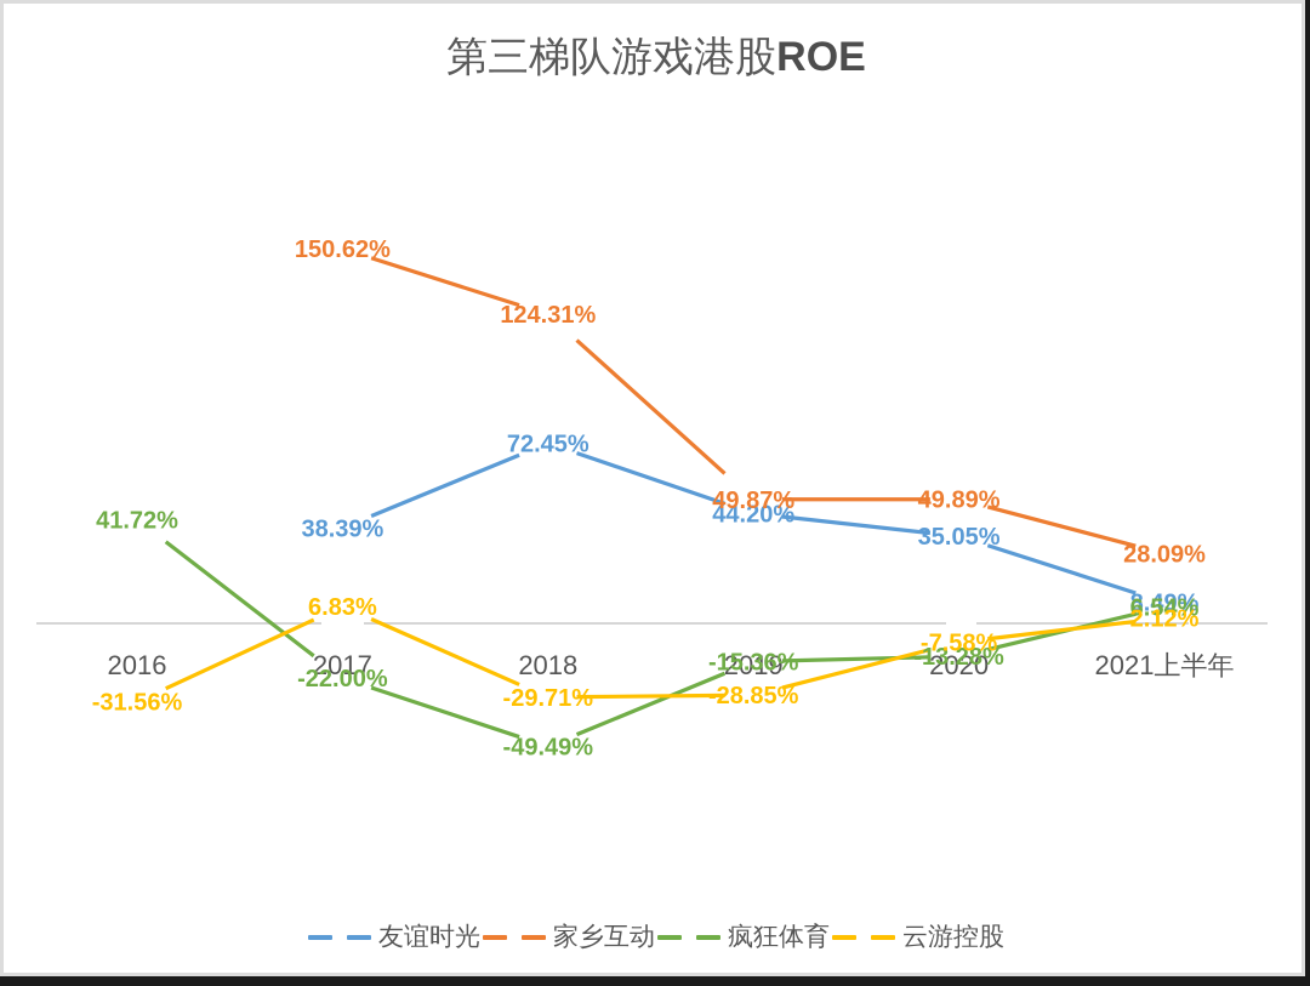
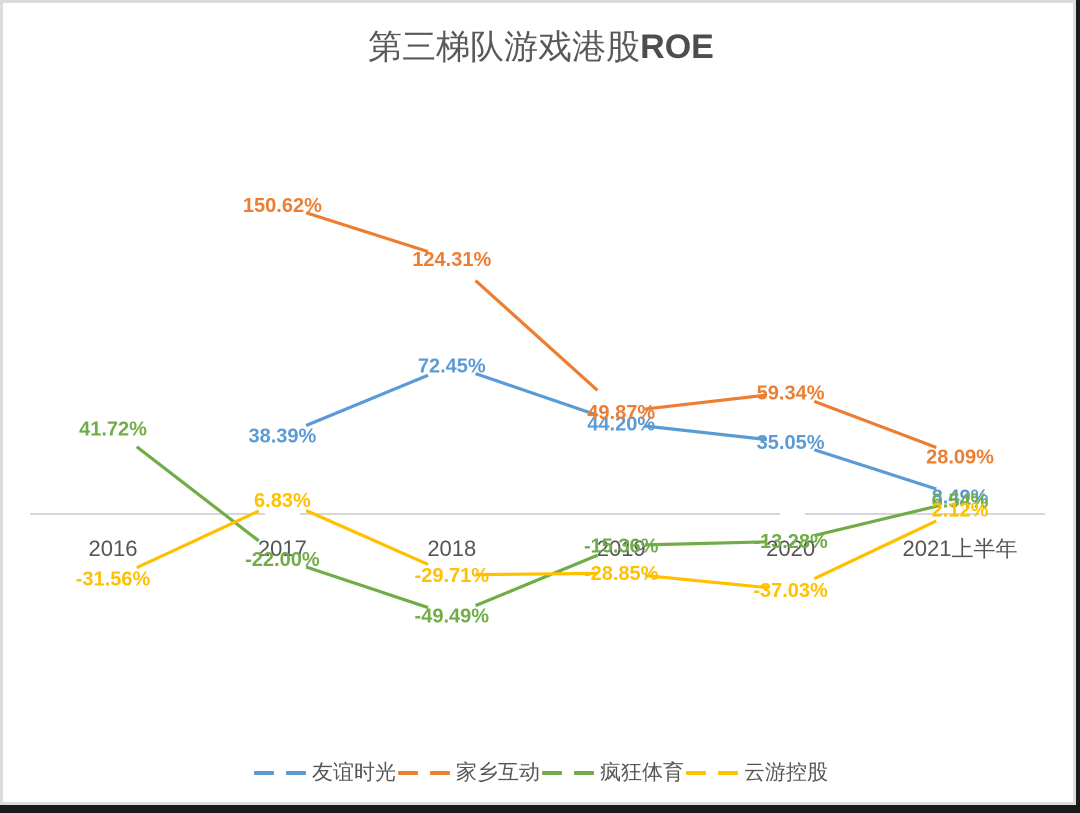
家乡互动/2020: 49.89% -> 59.34%
云游控股/2020: -7.58% -> -37.03%
